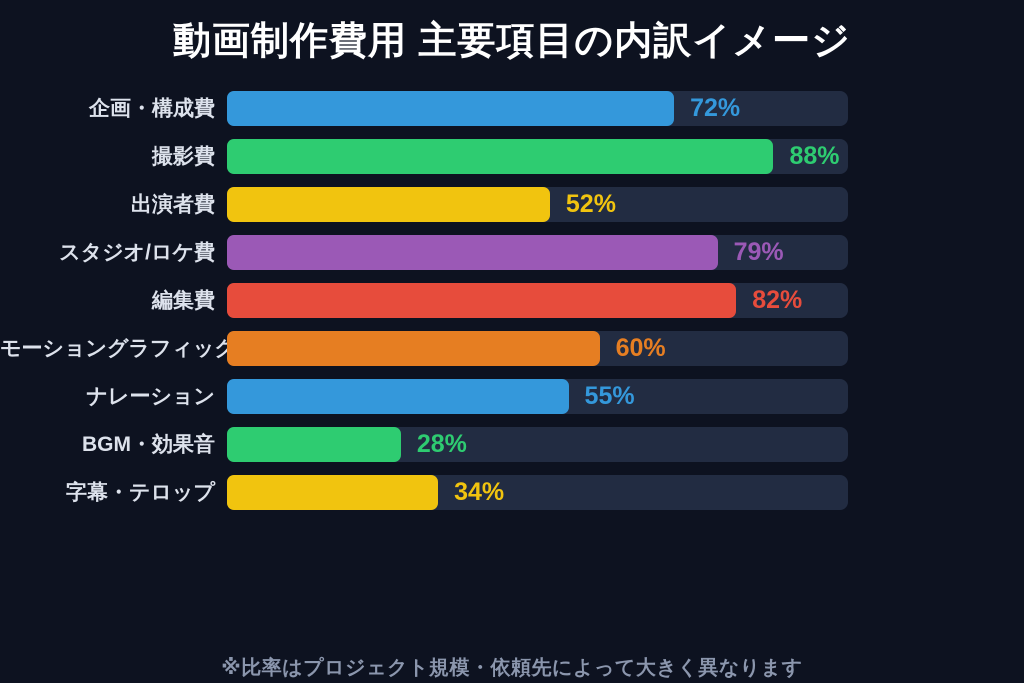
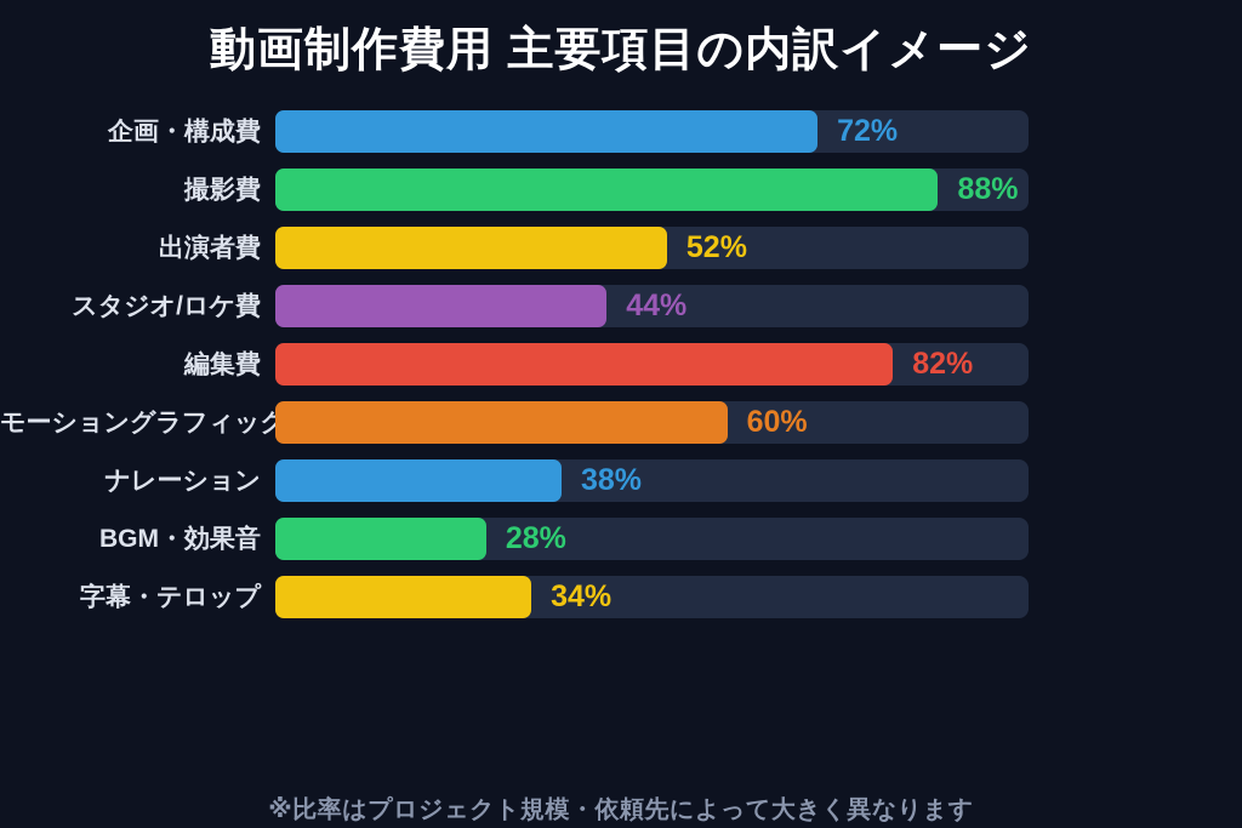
スタジオ/ロケ費: 79% -> 44%
ナレーション: 55% -> 38%
